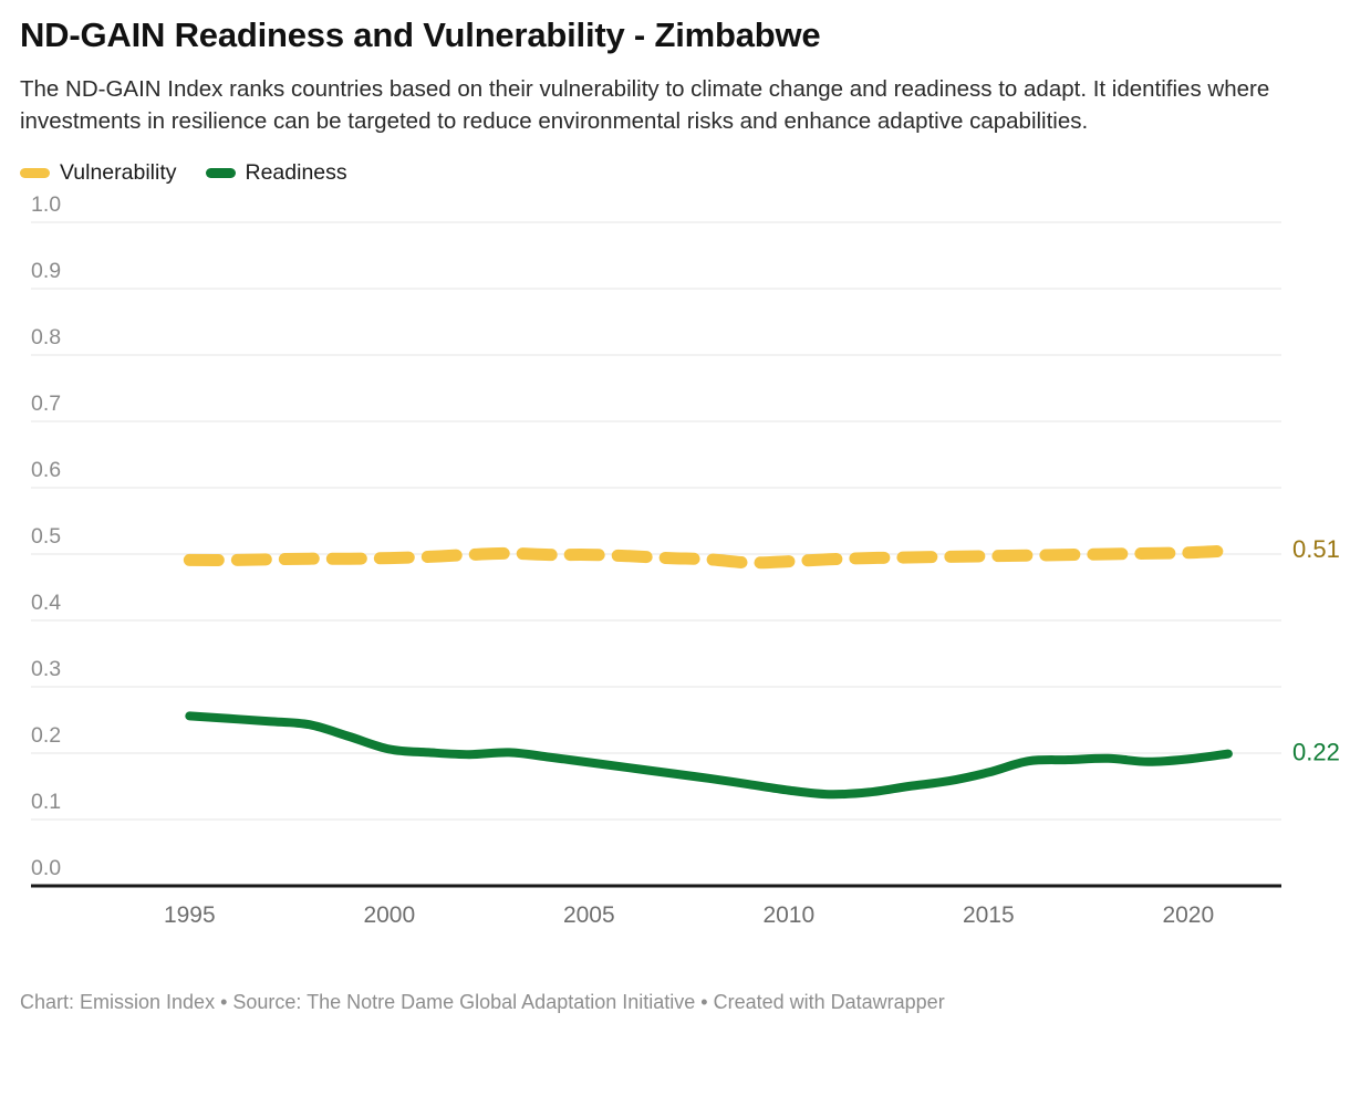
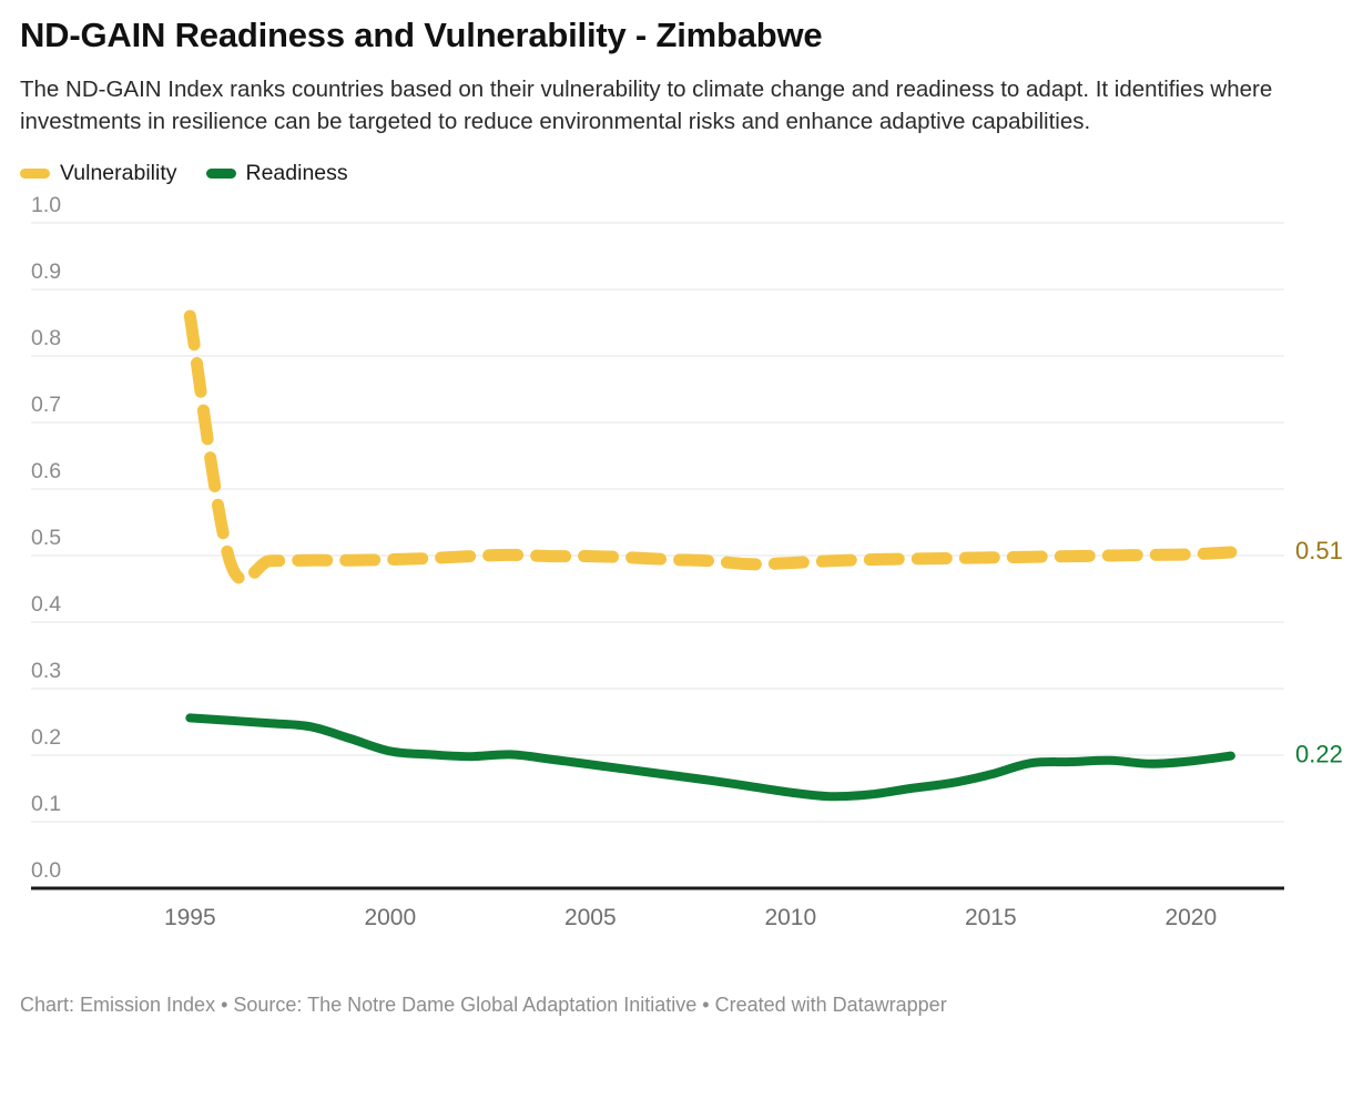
Vulnerability/1995: 0.49 -> 0.86
